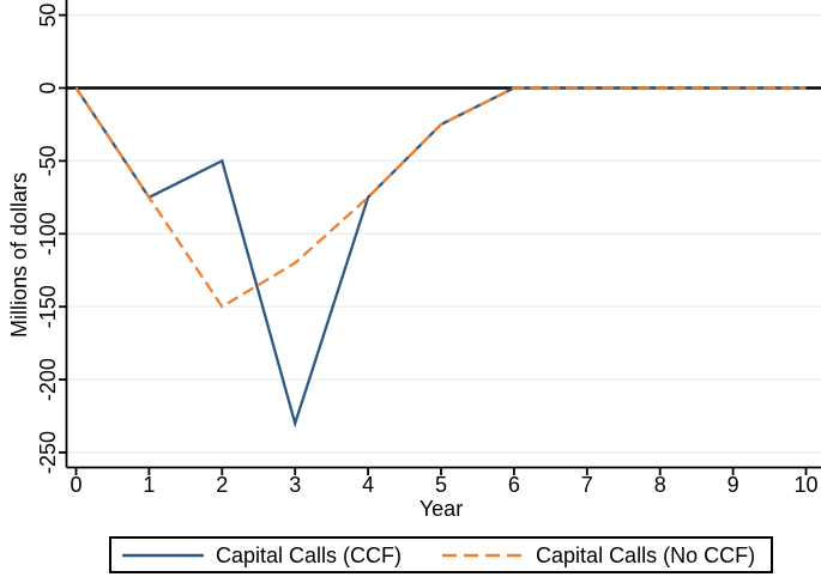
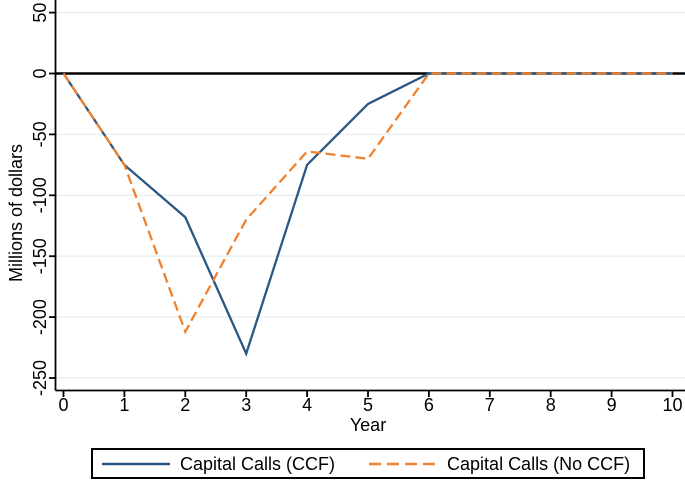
Capital Calls (CCF)/2: -50 -> -118
Capital Calls (No CCF)/2: -150 -> -212
Capital Calls (No CCF)/4: -75 -> -64
Capital Calls (No CCF)/5: -25 -> -70
